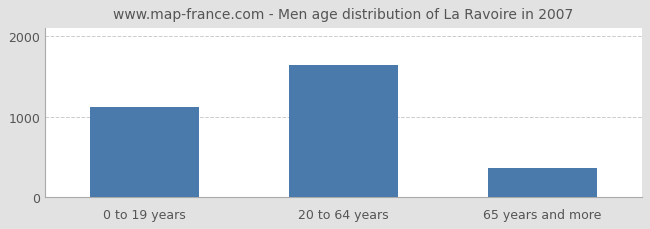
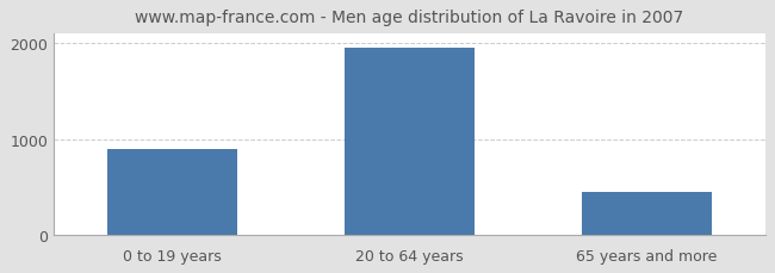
0 to 19 years: 1120 -> 900
20 to 64 years: 1640 -> 1950
65 years and more: 360 -> 450
